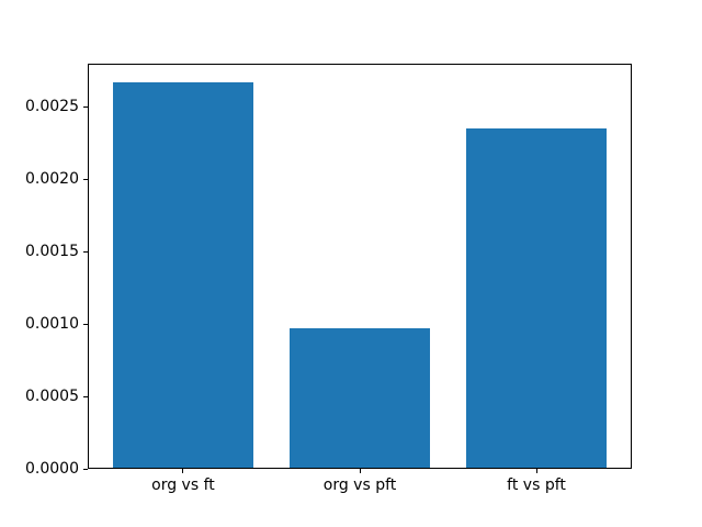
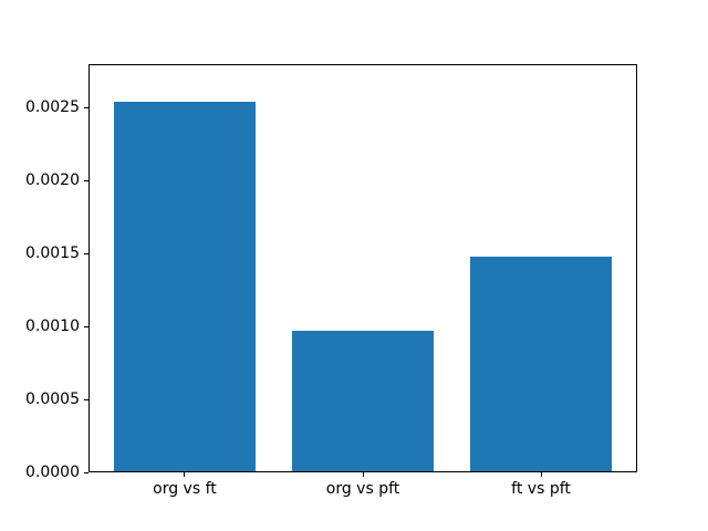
org vs ft: 0.00267 -> 0.00254
ft vs pft: 0.00235 -> 0.00148
